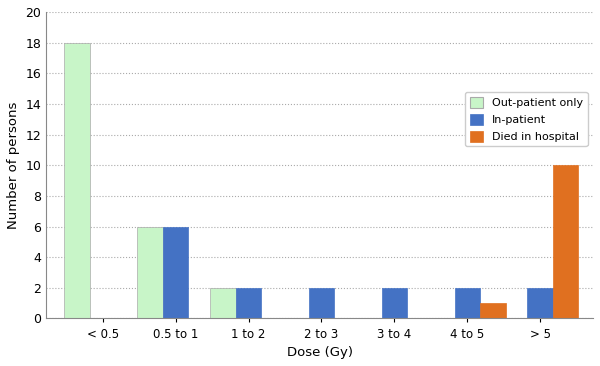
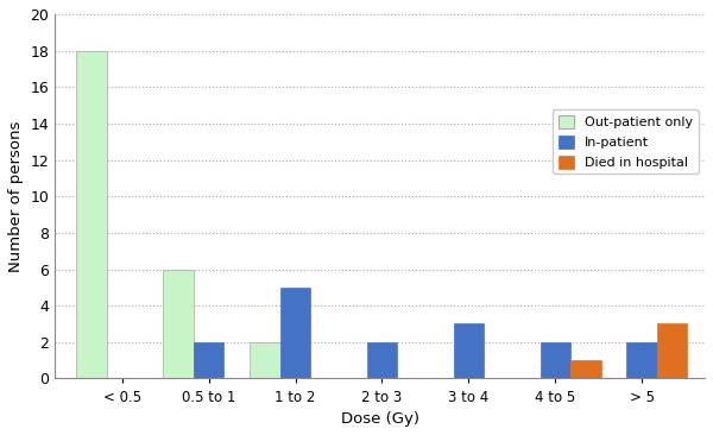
In-patient/0.5 to 1: 6 -> 2
In-patient/1 to 2: 2 -> 5
In-patient/3 to 4: 2 -> 3
Died in hospital/> 5: 10 -> 3
